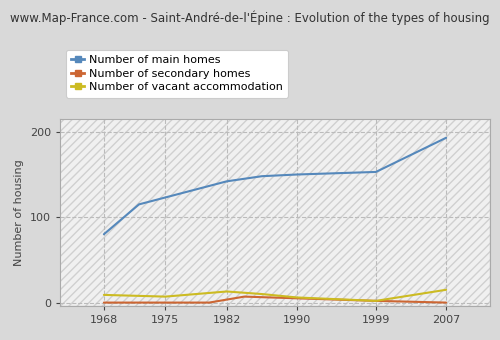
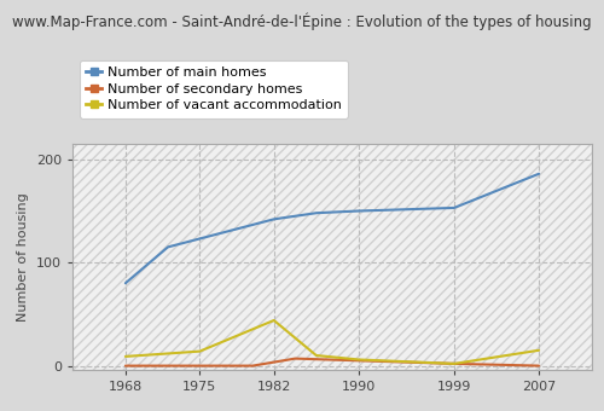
Number of vacant accommodation/1975: 7 -> 14
Number of vacant accommodation/1982: 13 -> 44
Number of main homes/2007: 193 -> 186
